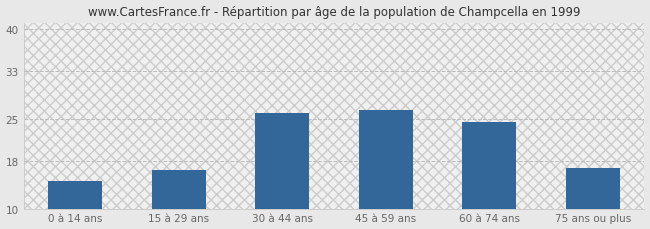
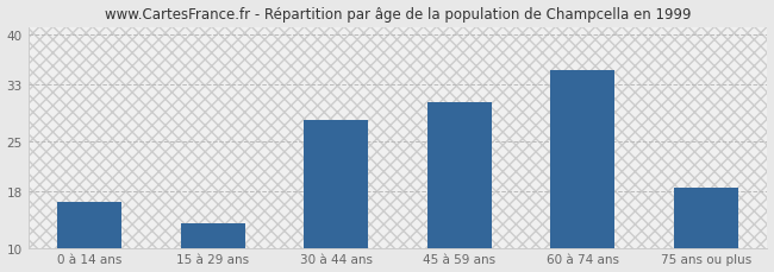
0 à 14 ans: 14.6 -> 16.5
15 à 29 ans: 16.4 -> 13.5
30 à 44 ans: 26.0 -> 28.0
45 à 59 ans: 26.4 -> 30.5
60 à 74 ans: 24.4 -> 35.0
75 ans ou plus: 16.8 -> 18.5
